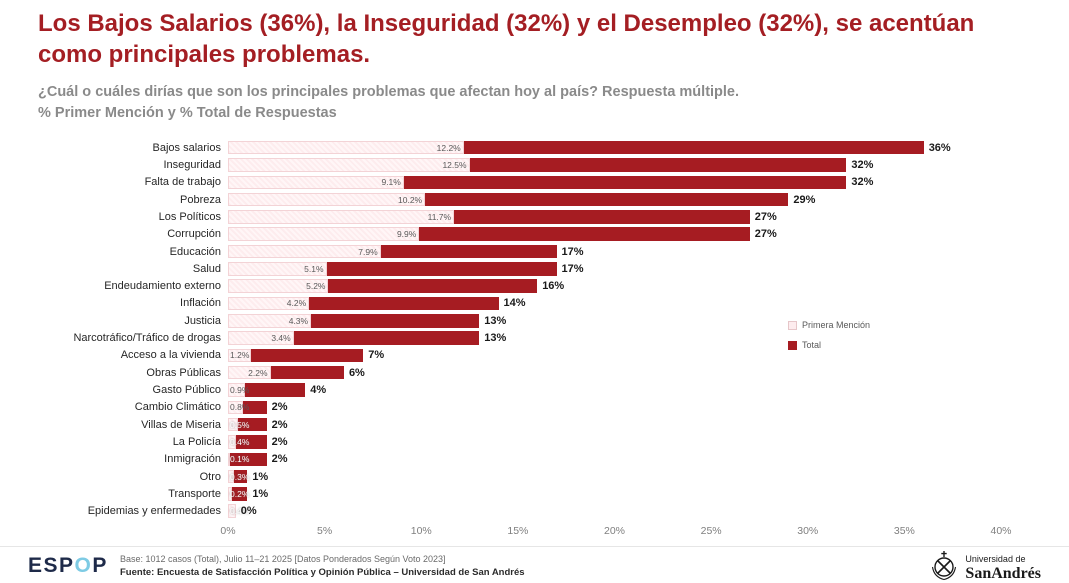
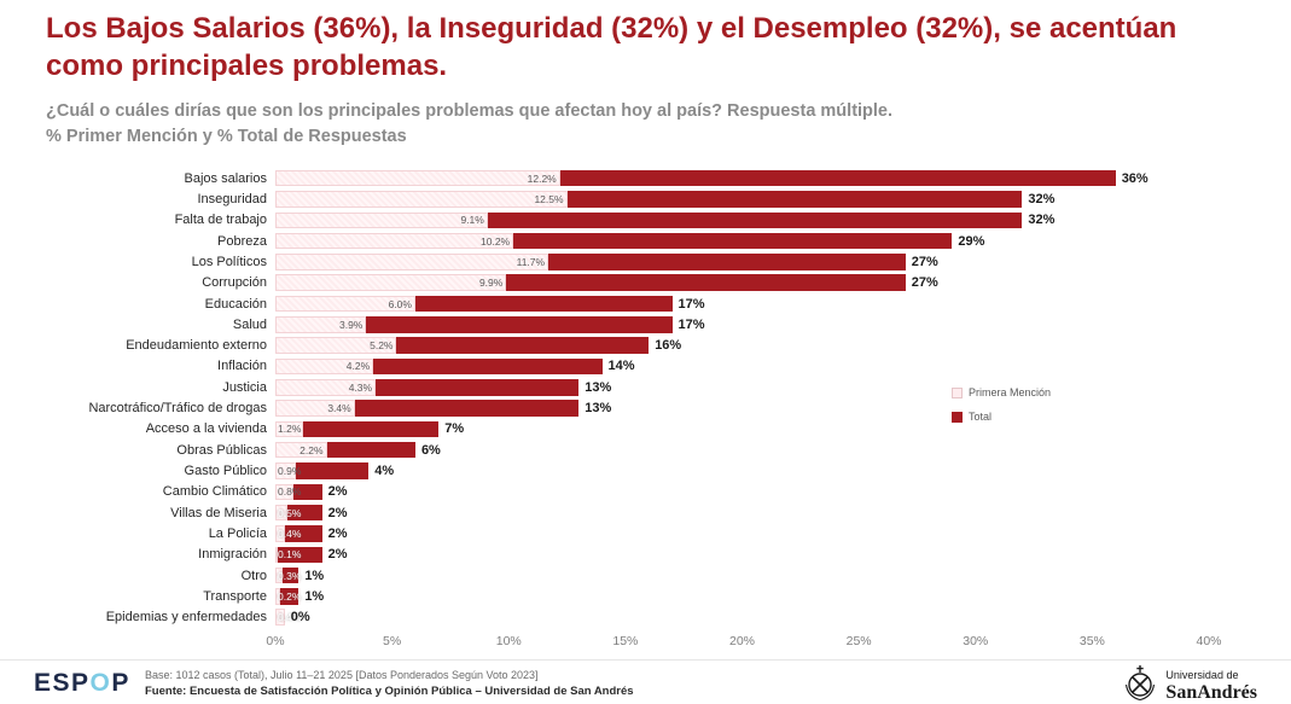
Primera Mención/Educación: 7.9% -> 6.0%
Primera Mención/Salud: 5.1% -> 3.9%
